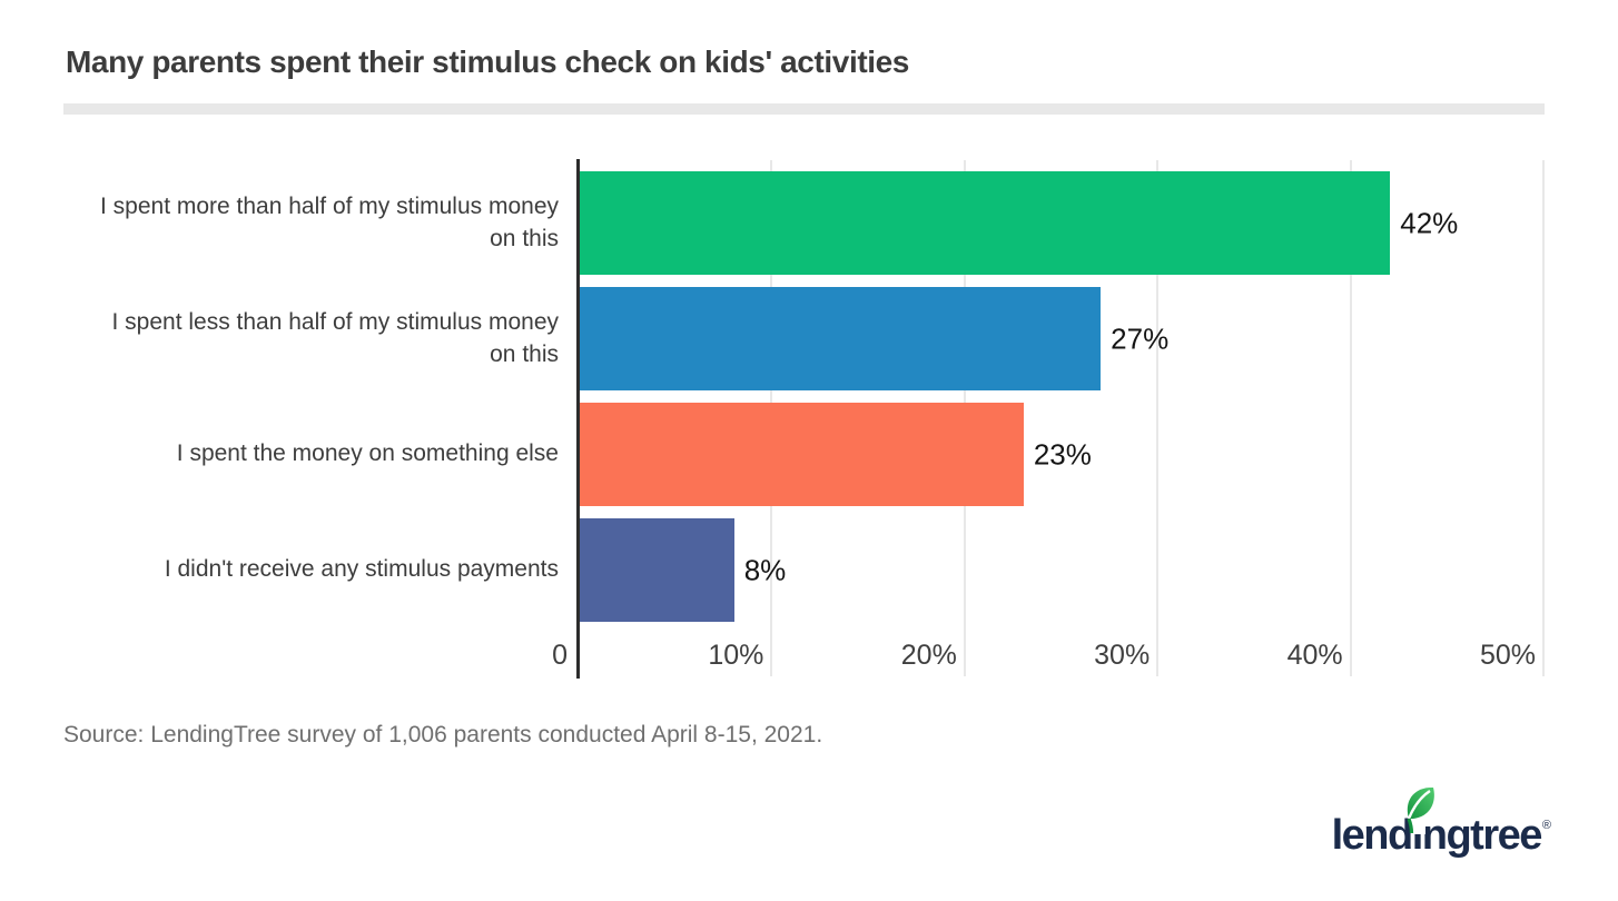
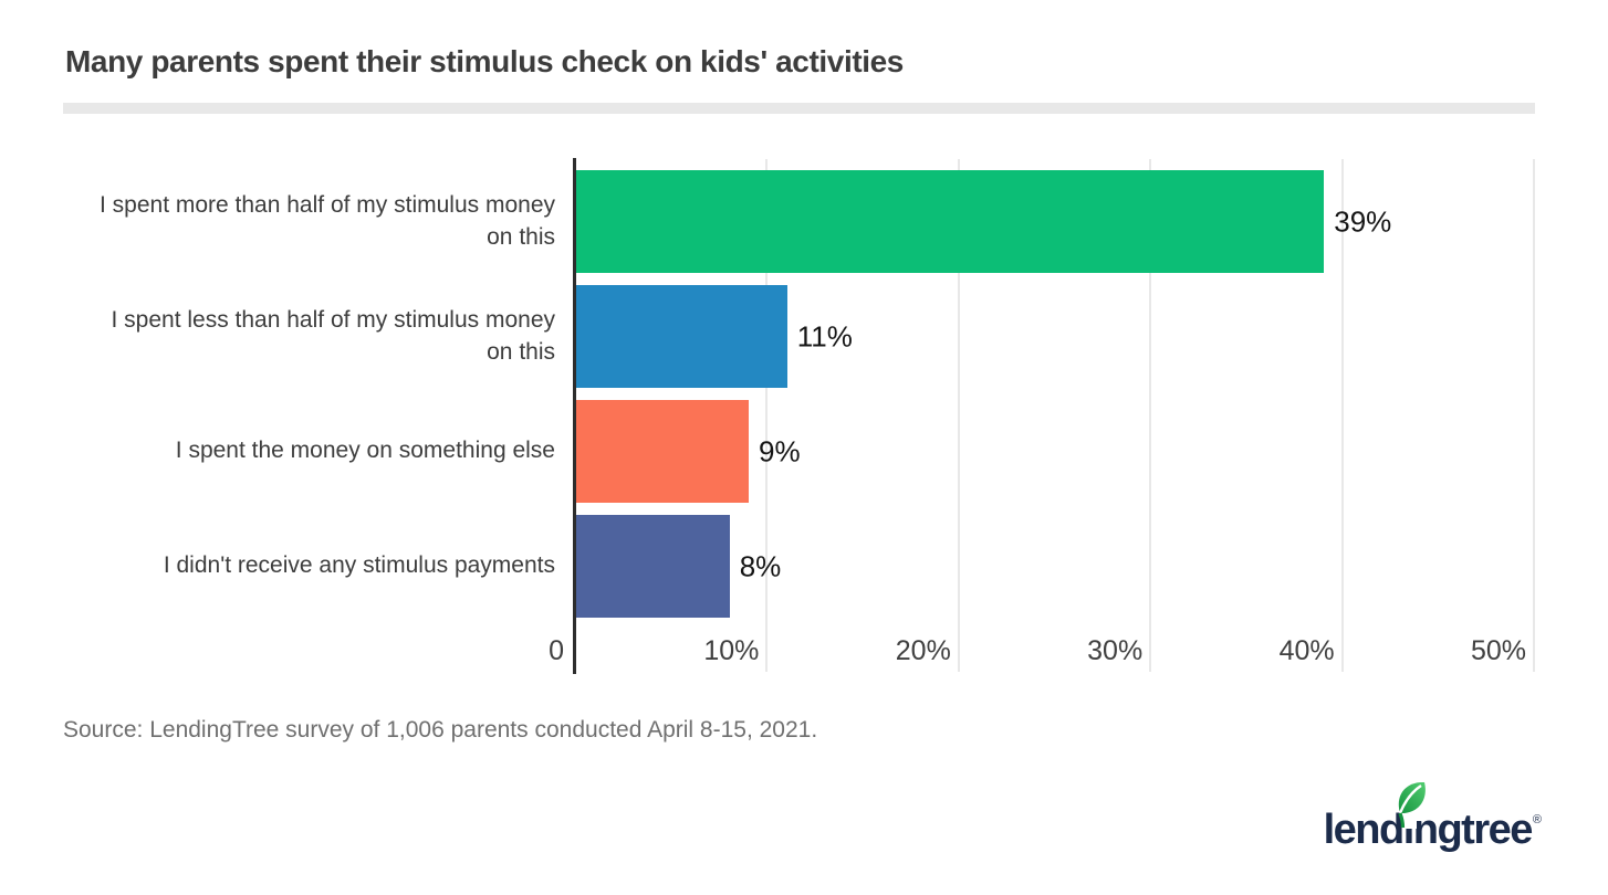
I spent more than half of my stimulus money on this: 42% -> 39%
I spent less than half of my stimulus money on this: 27% -> 11%
I spent the money on something else: 23% -> 9%
